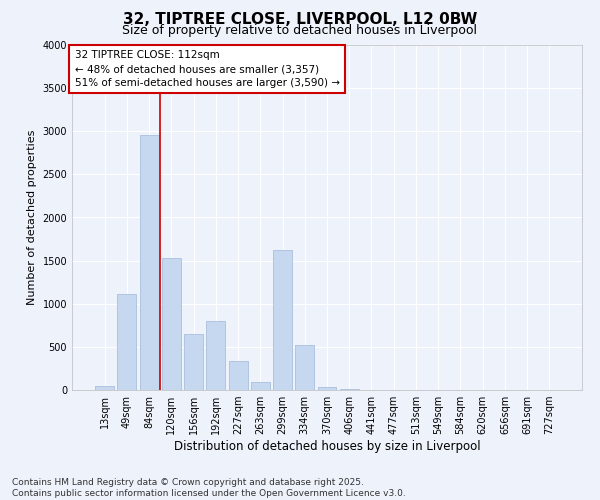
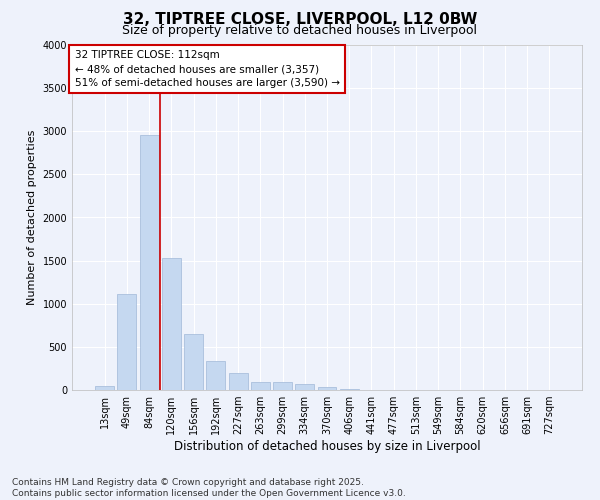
192sqm: 800 -> 340
227sqm: 340 -> 200
299sqm: 1620 -> 90
334sqm: 520 -> 60
